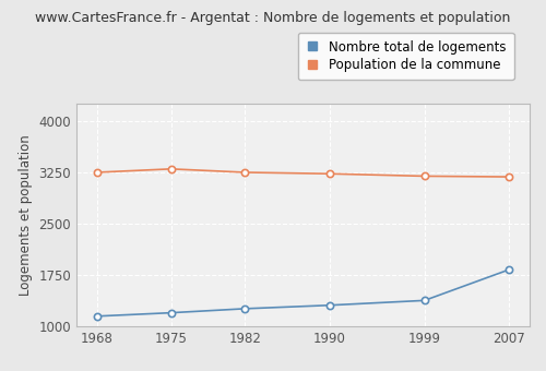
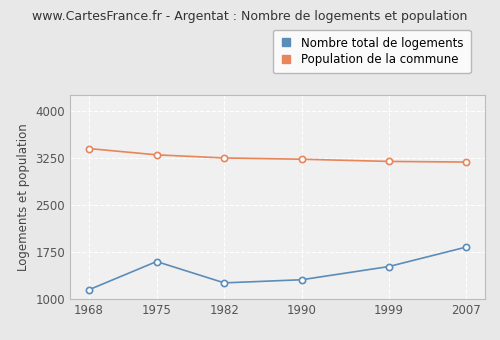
Population de la commune/1968: 3250 -> 3400
Nombre total de logements/1975: 1200 -> 1600
Nombre total de logements/1999: 1380 -> 1520
